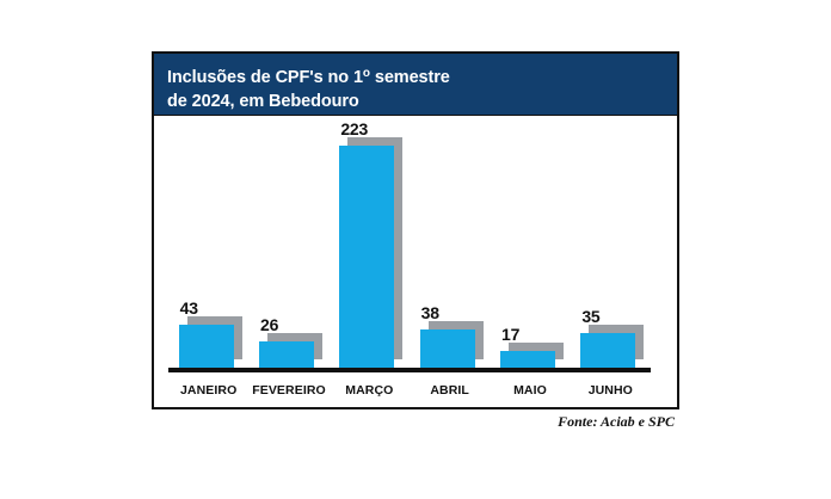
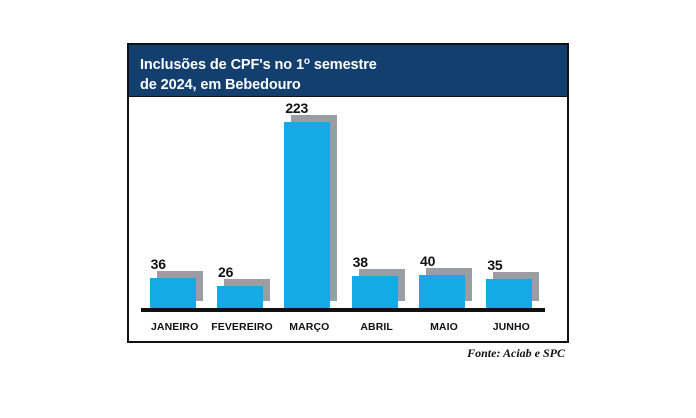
JANEIRO: 43 -> 36
MAIO: 17 -> 40
